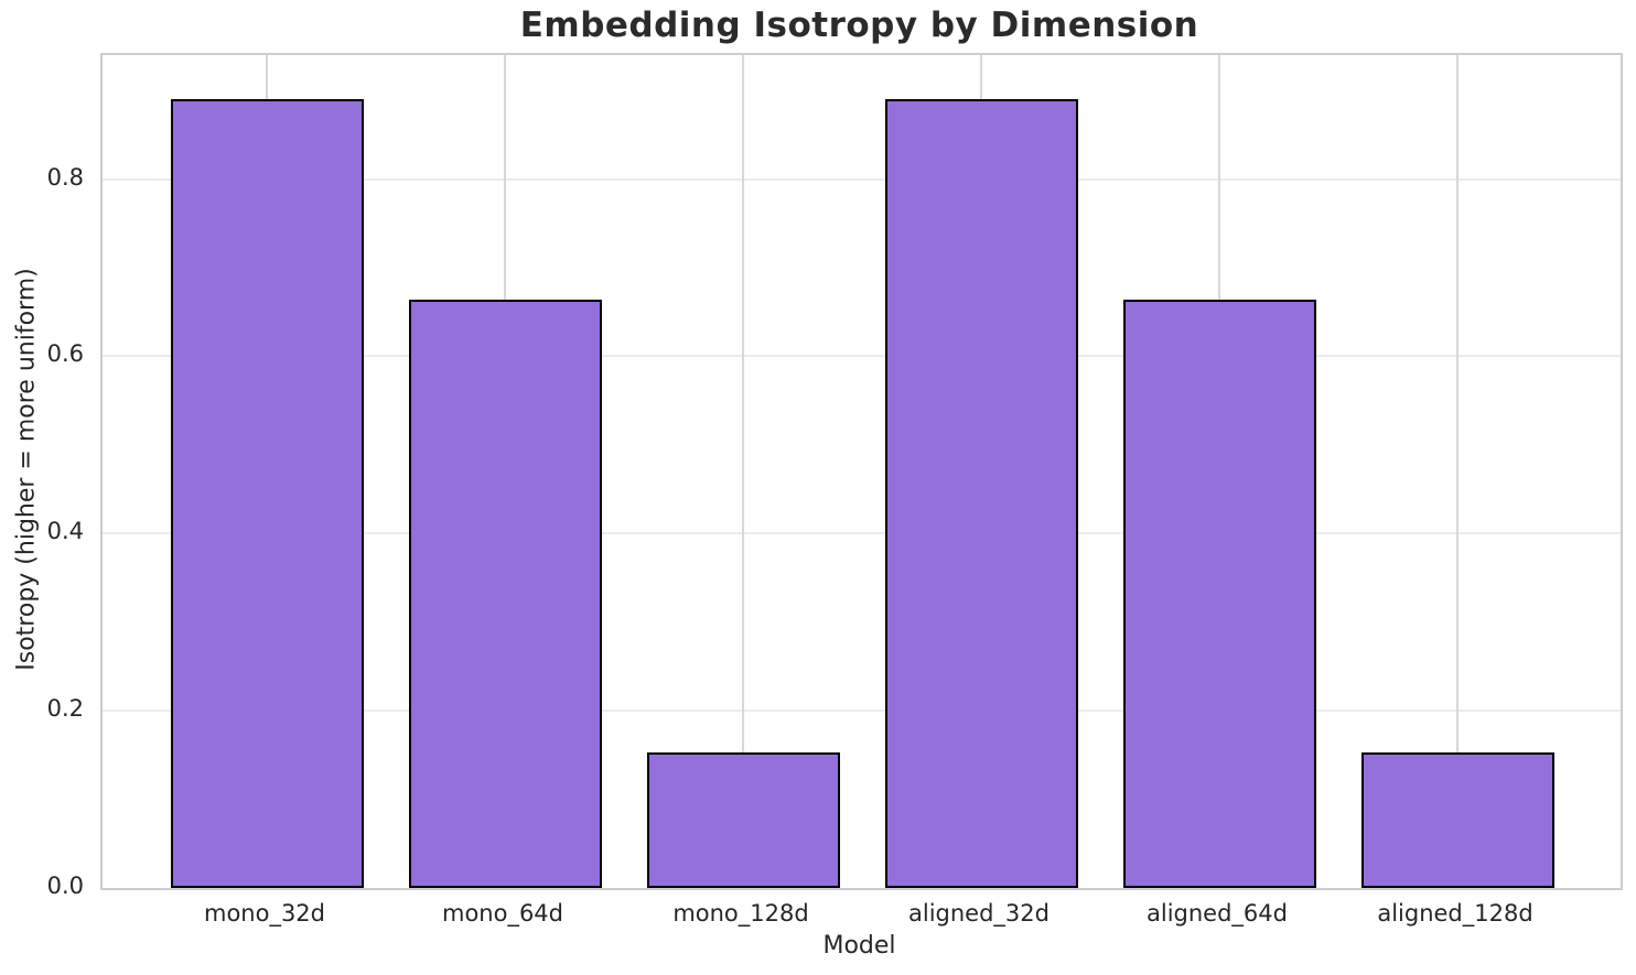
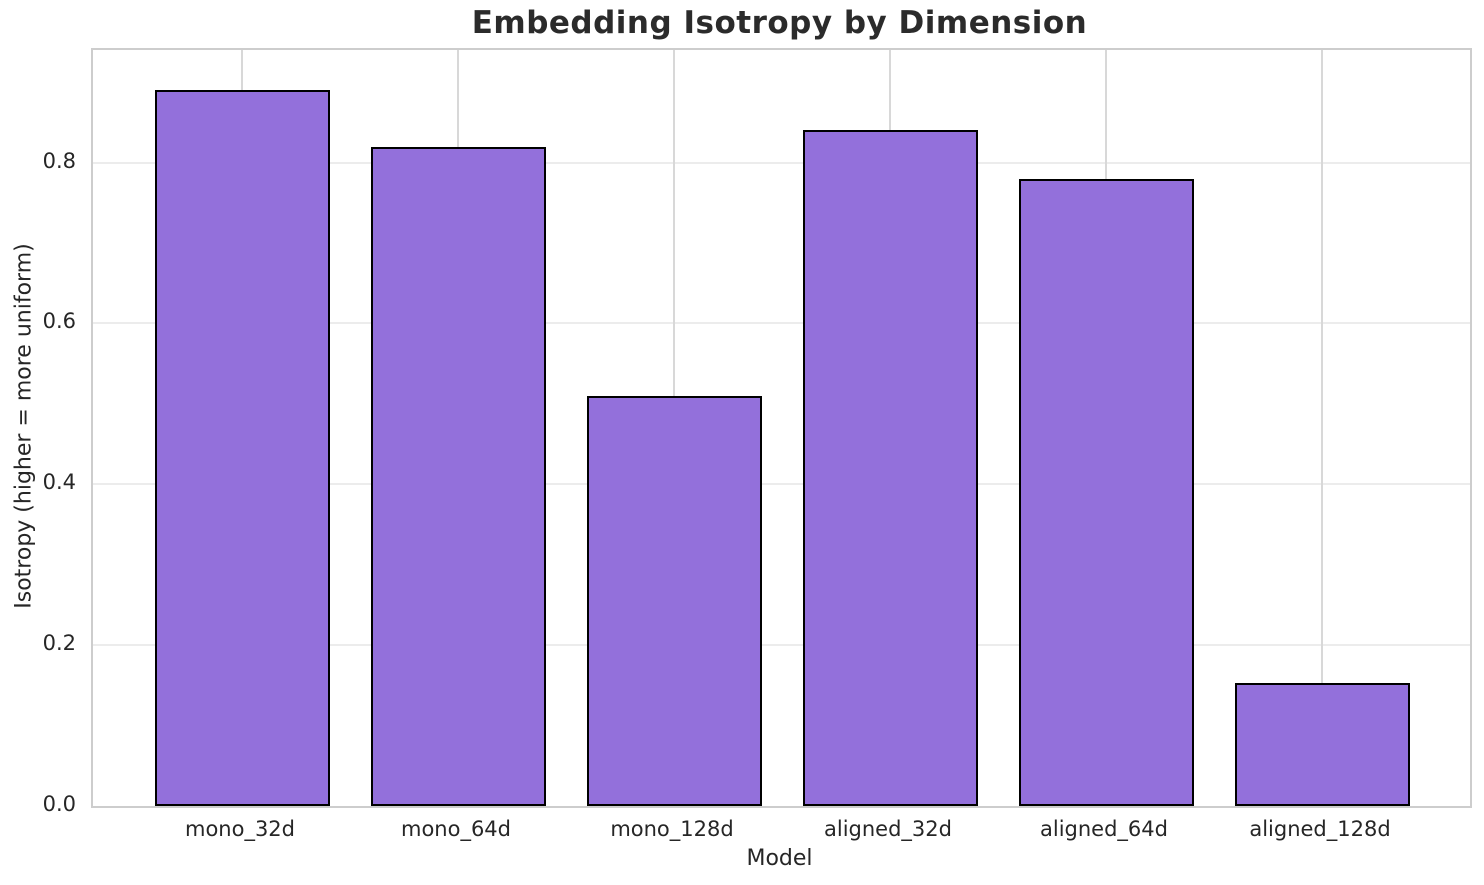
mono_64d: 0.66 -> 0.82
mono_128d: 0.15 -> 0.51
aligned_32d: 0.89 -> 0.84
aligned_64d: 0.66 -> 0.78
